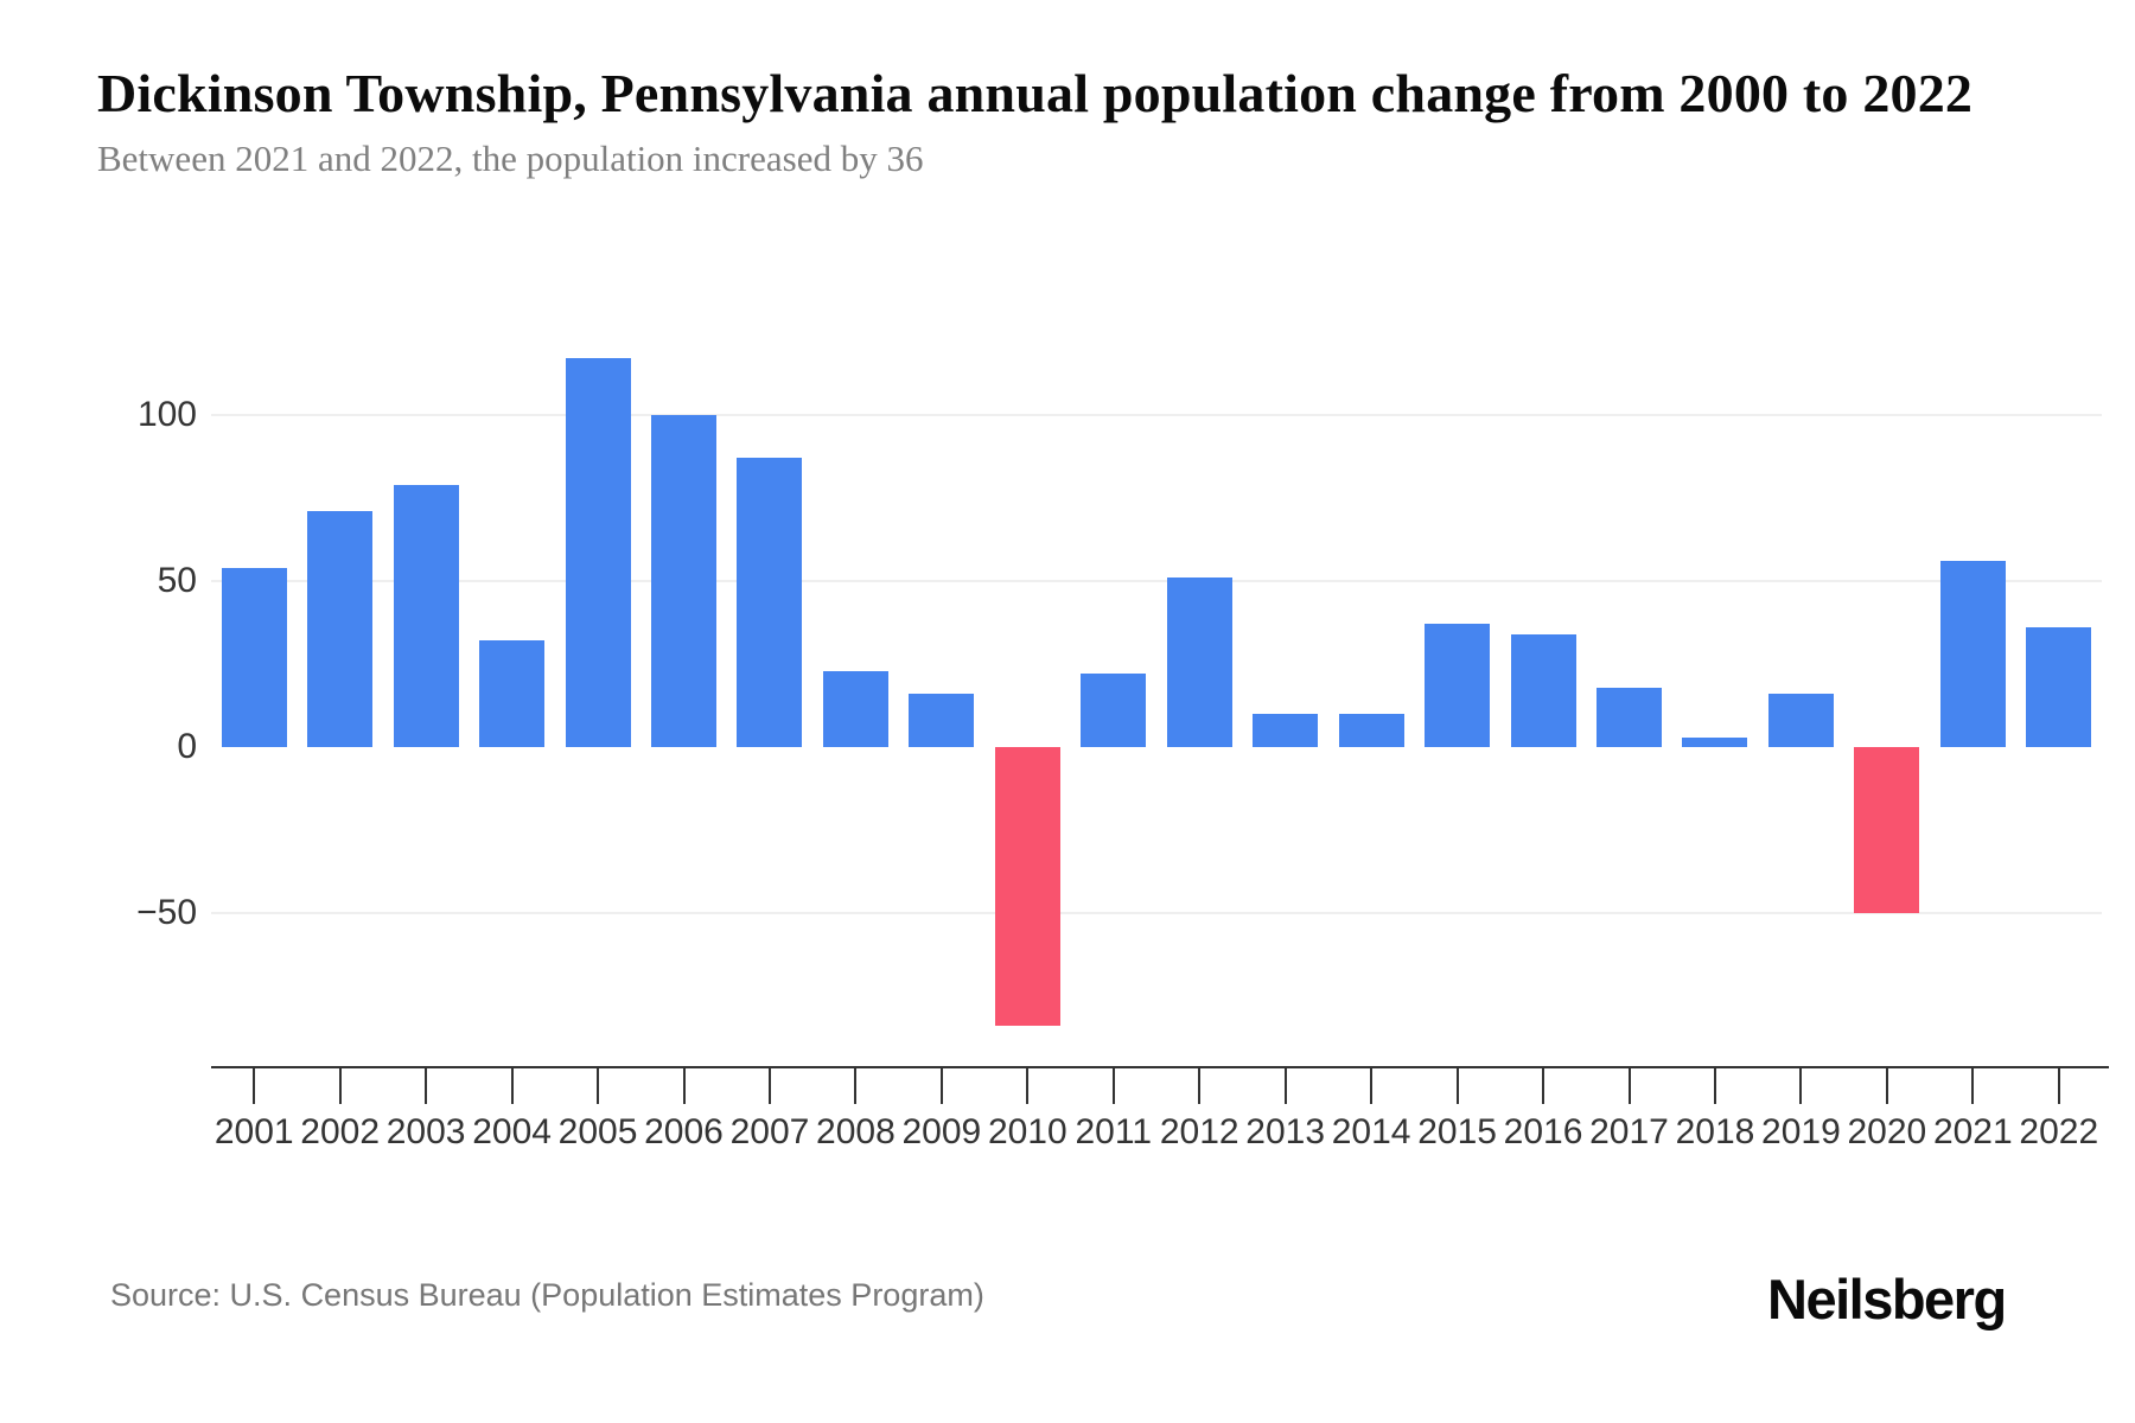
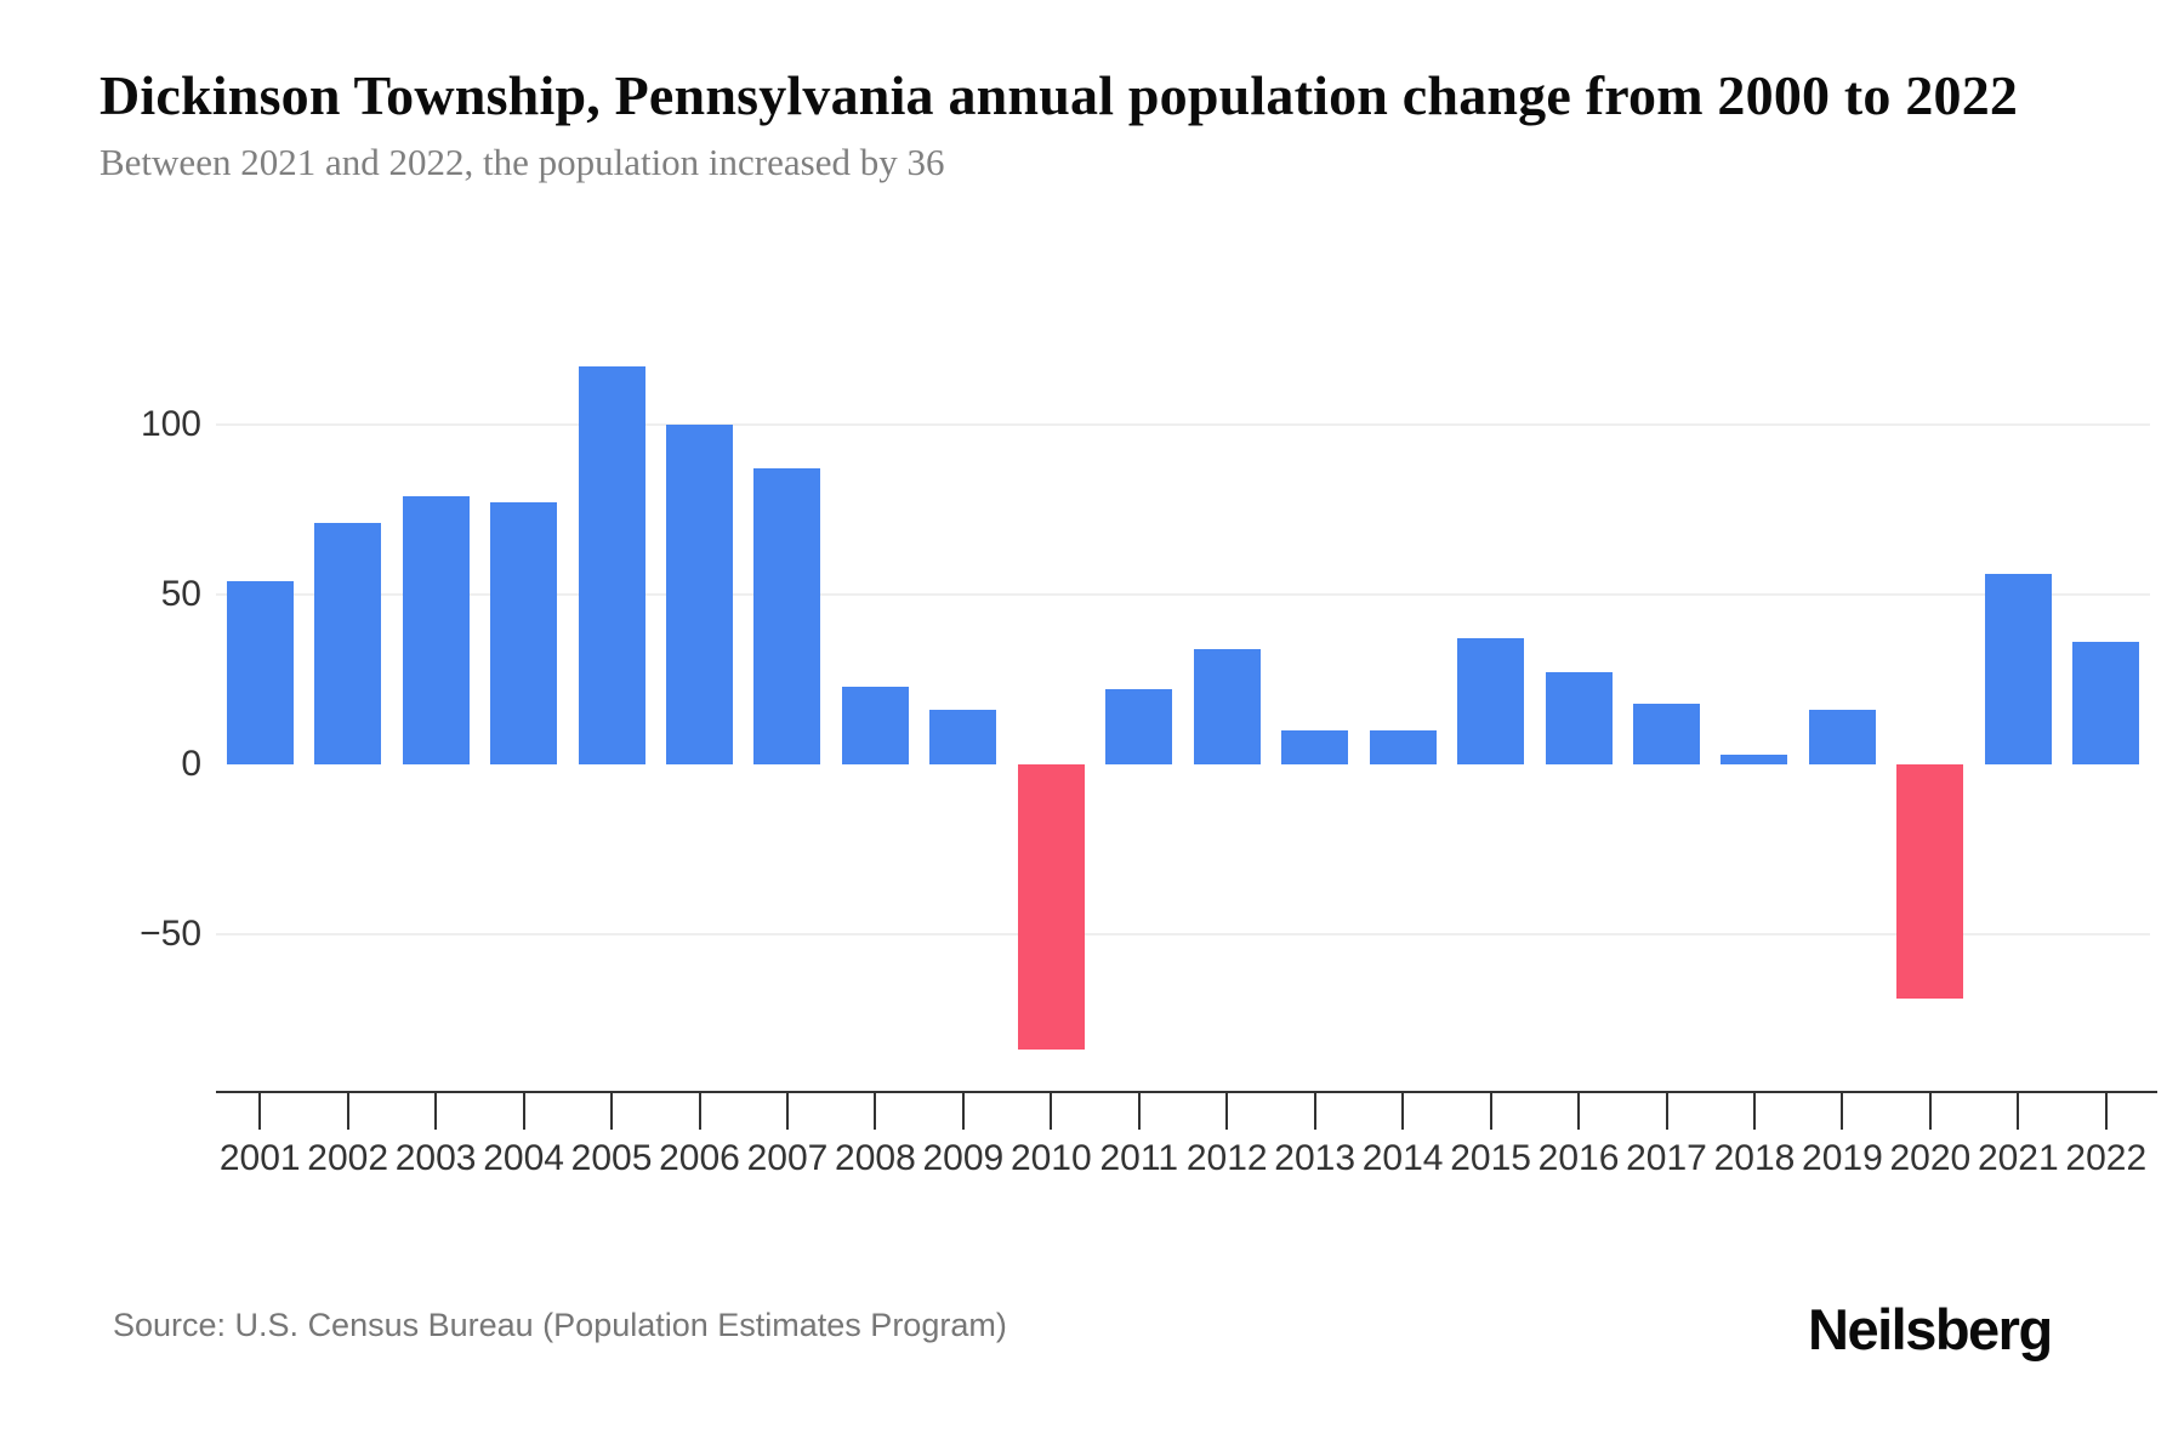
2004: 32 -> 77
2012: 51 -> 34
2016: 34 -> 27
2020: -50 -> -69
